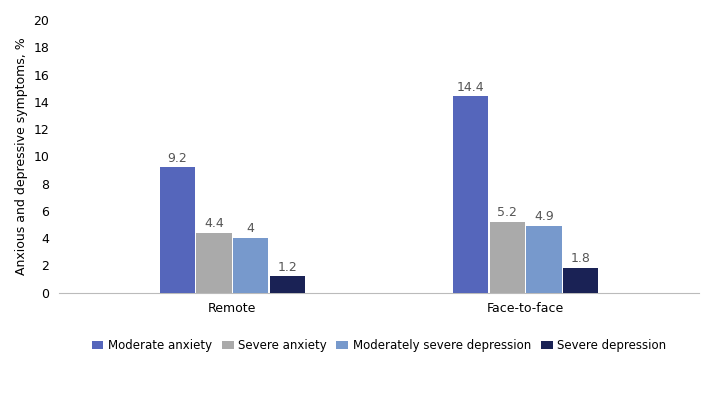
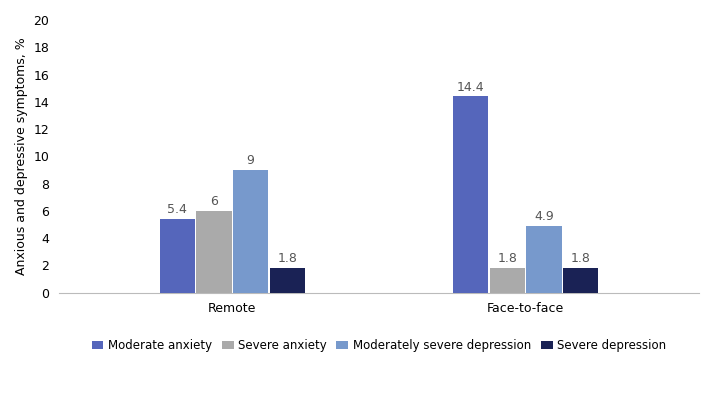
Moderate anxiety/Remote: 9.2 -> 5.4
Severe anxiety/Remote: 4.4 -> 6
Moderately severe depression/Remote: 4 -> 9
Severe depression/Remote: 1.2 -> 1.8
Severe anxiety/Face-to-face: 5.2 -> 1.8
